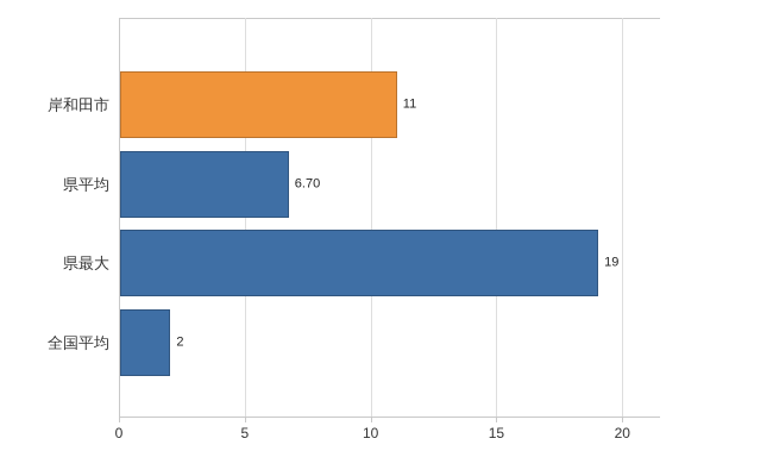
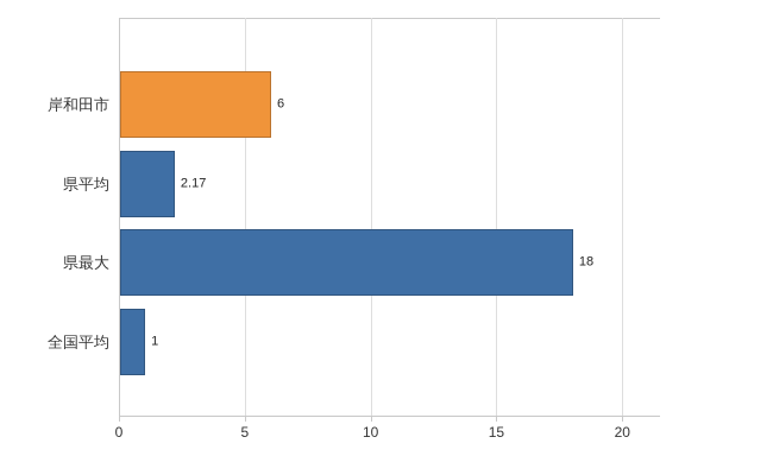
岸和田市: 11 -> 6
県平均: 6.70 -> 2.17
県最大: 19 -> 18
全国平均: 2 -> 1
